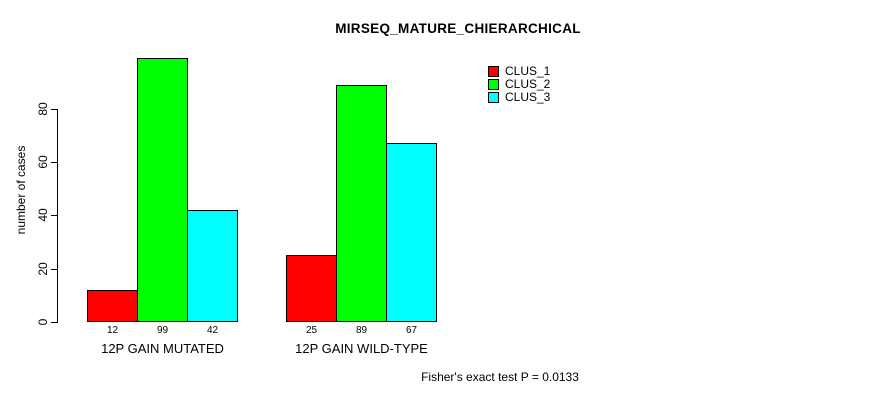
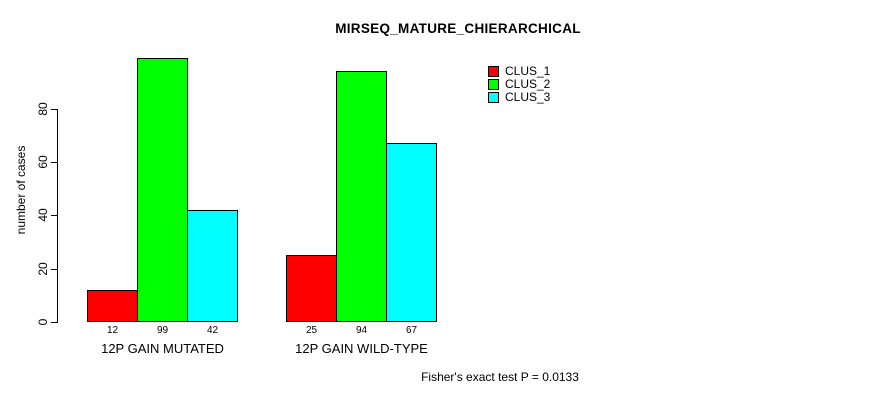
CLUS_2/12P GAIN WILD-TYPE: 89 -> 94
